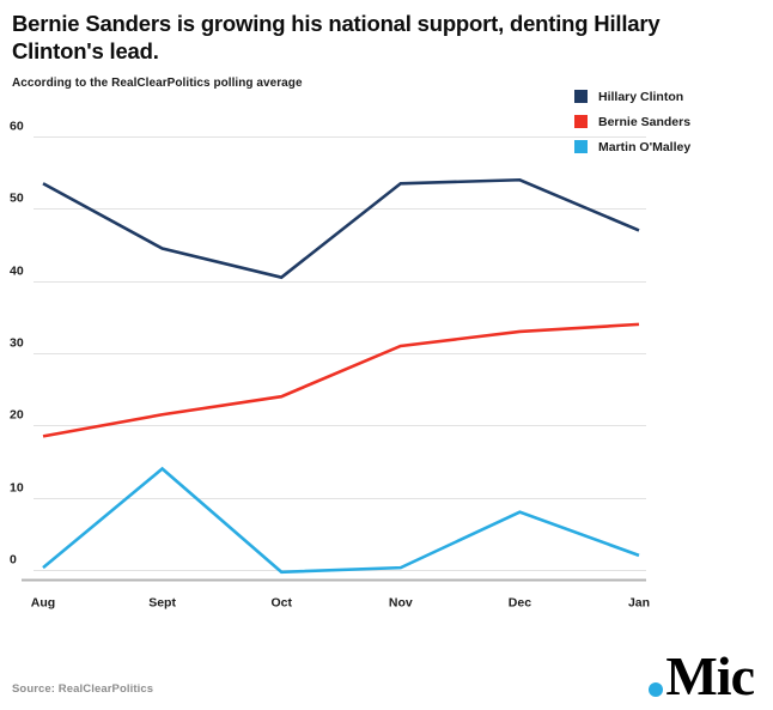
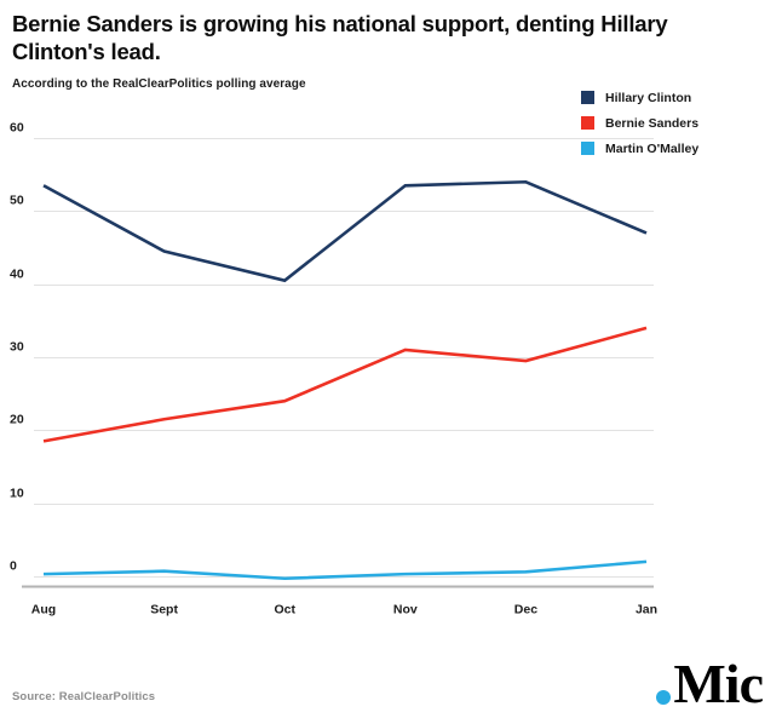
Martin O'Malley/Sept: 14 -> 1
Bernie Sanders/Dec: 33 -> 30
Martin O'Malley/Dec: 8 -> 1
